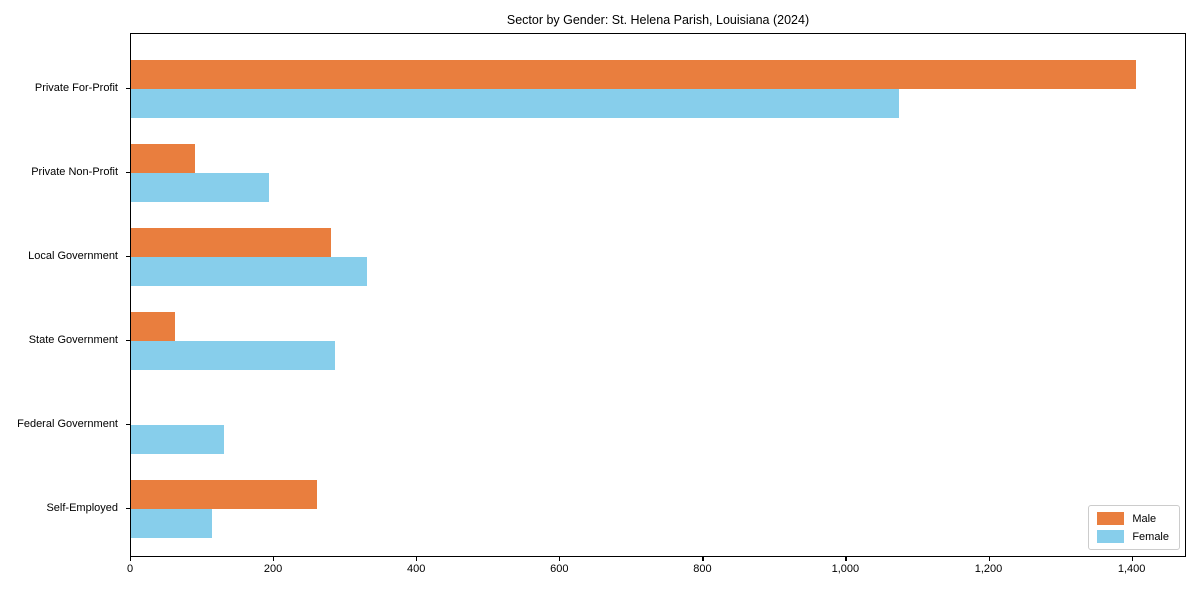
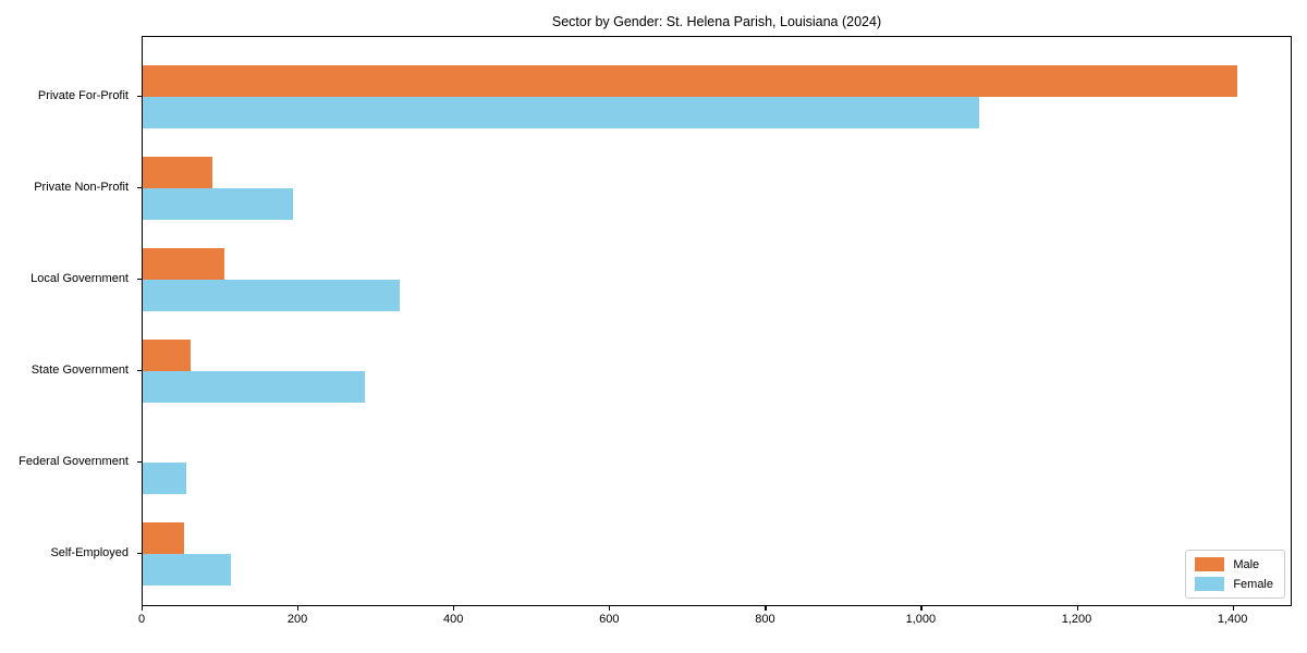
Male/Local Government: 280 -> 100
Female/Federal Government: 130 -> 60
Male/Self-Employed: 260 -> 50
